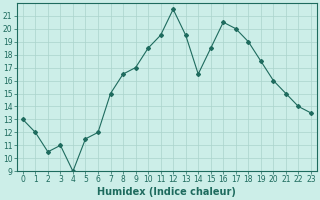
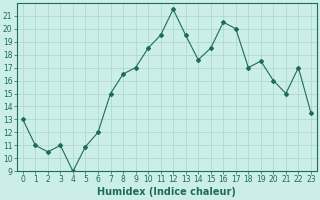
1: 12.0 -> 11.0
5: 11.5 -> 10.9
14: 16.5 -> 17.6
18: 19.0 -> 17.0
22: 14.0 -> 17.0
